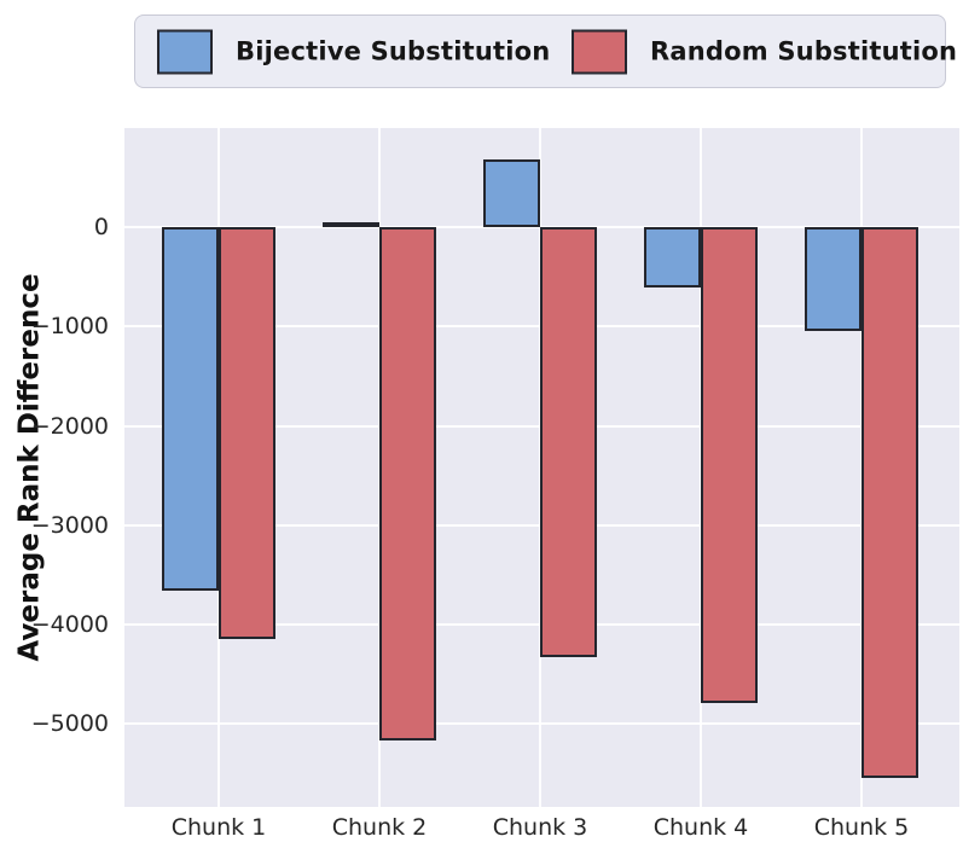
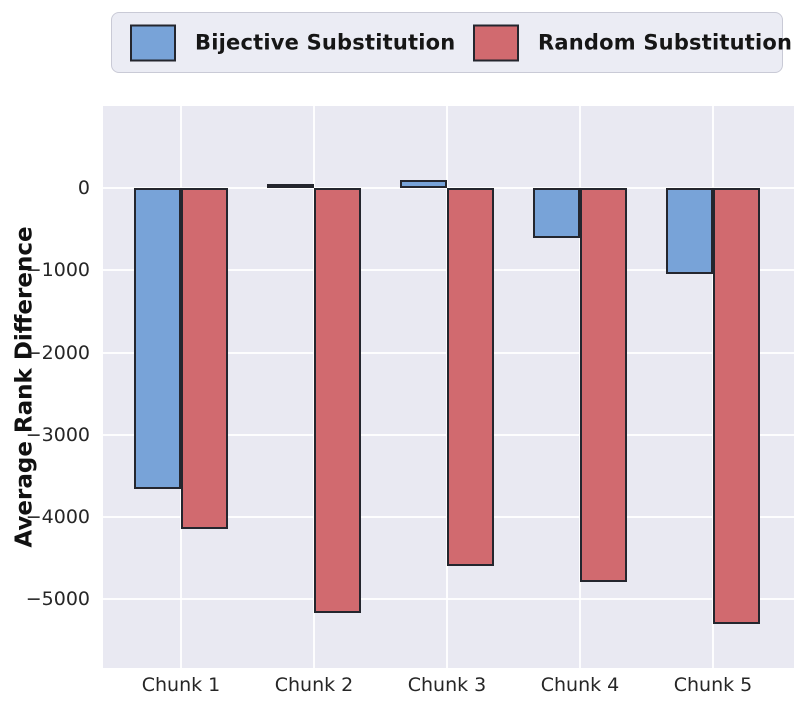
Bijective Substitution/Chunk 3: 700 -> 100
Random Substitution/Chunk 3: -4300 -> -4600
Random Substitution/Chunk 5: -5600 -> -5300
